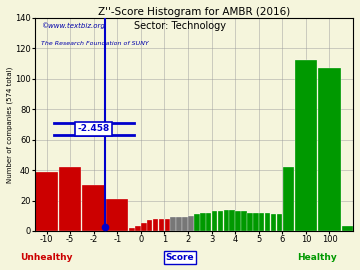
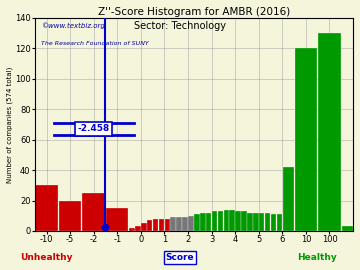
-10: 39 -> 30
-5: 42 -> 20
-2: 30 -> 25
-1: 21 -> 15
10: 112 -> 120
100: 107 -> 130
